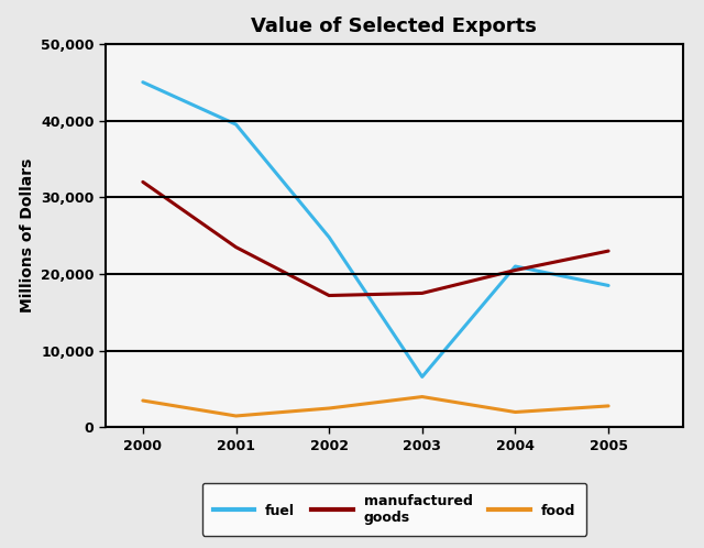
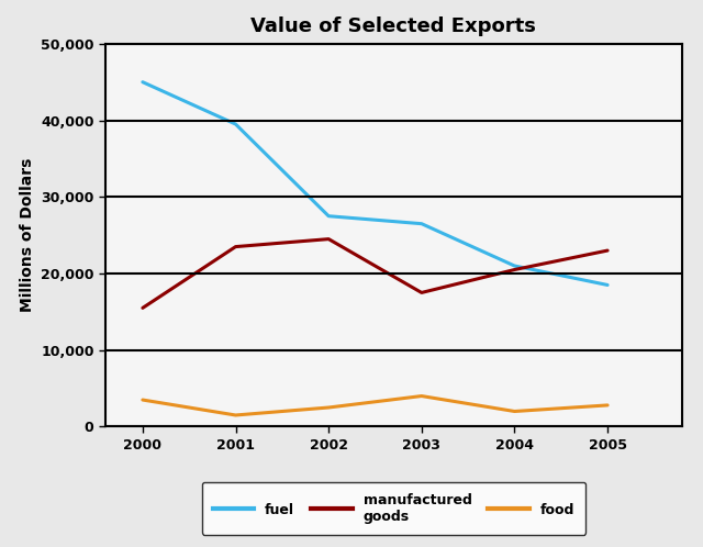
manufactured goods/2000: 32,000 -> 15,500
fuel/2002: 24,800 -> 27,500
manufactured goods/2002: 17,200 -> 24,500
fuel/2003: 6,600 -> 26,500
